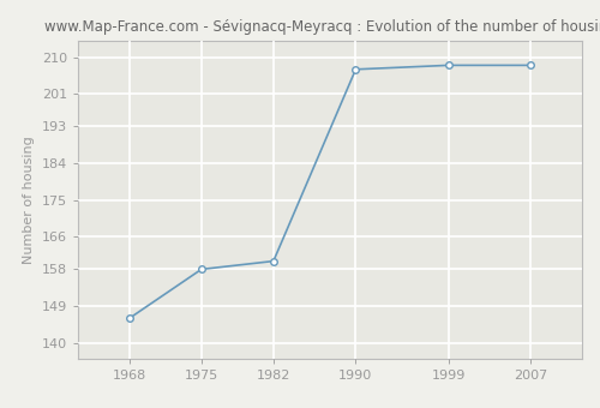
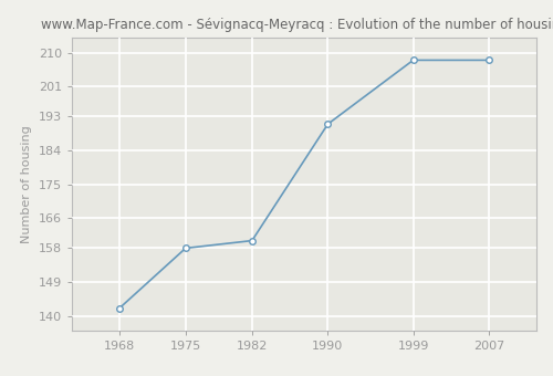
1968: 146 -> 142
1990: 207 -> 191
